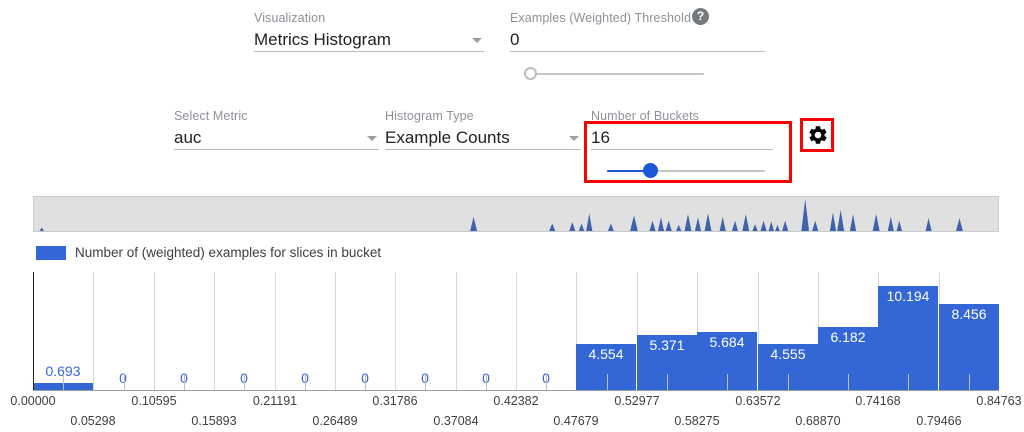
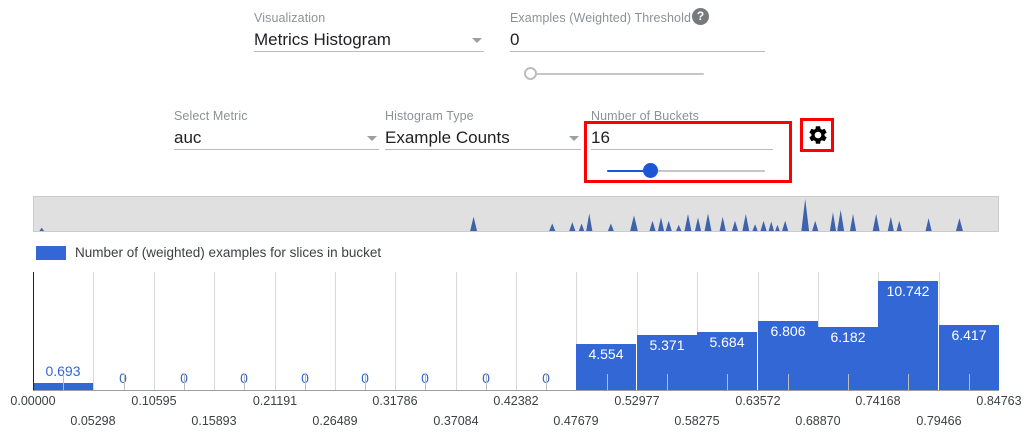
0.63572: 4.555 -> 6.806
0.74168: 10.194 -> 10.742
0.79466: 8.456 -> 6.417
